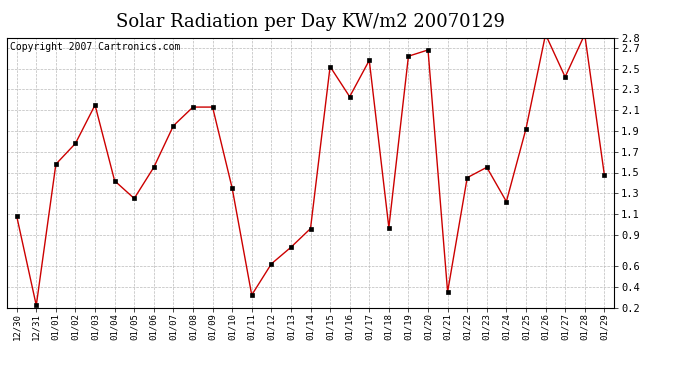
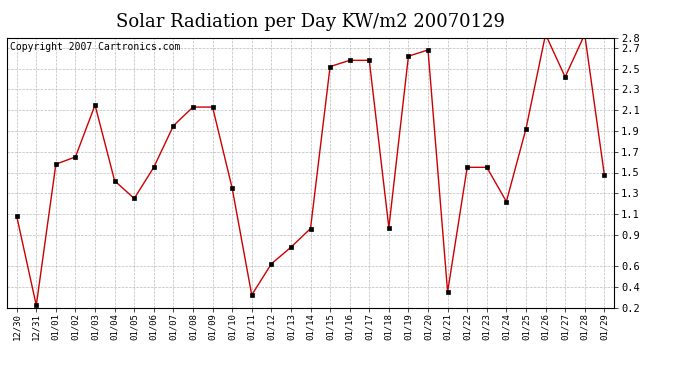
01/02: 1.78 -> 1.65
01/16: 2.23 -> 2.58
01/22: 1.45 -> 1.55
